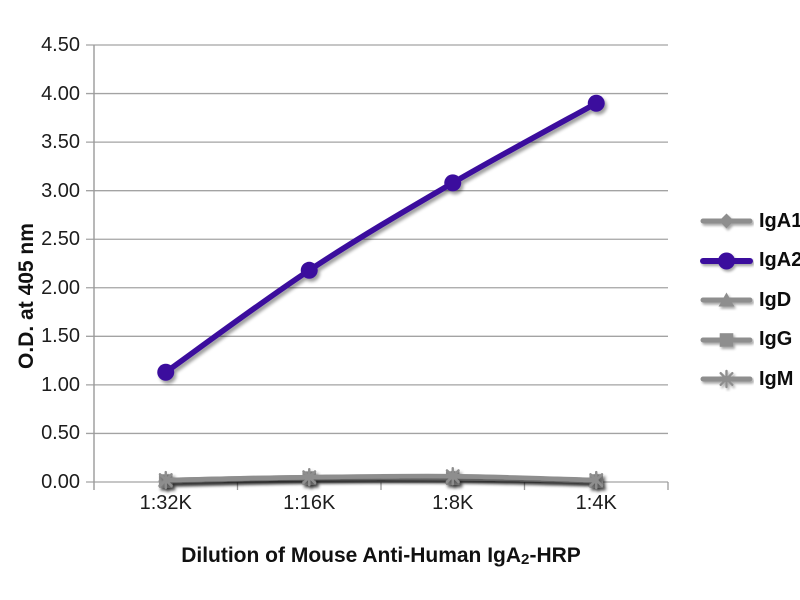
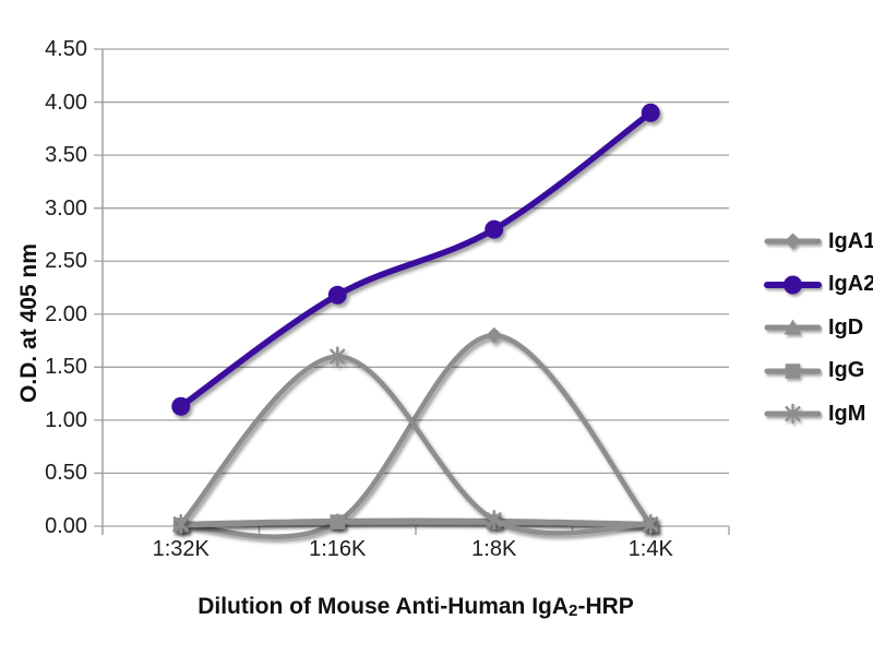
IgM/1:16K: 0.1 -> 1.6
IgA1/1:8K: 0.1 -> 1.8
IgA2/1:8K: 3.1 -> 2.8
